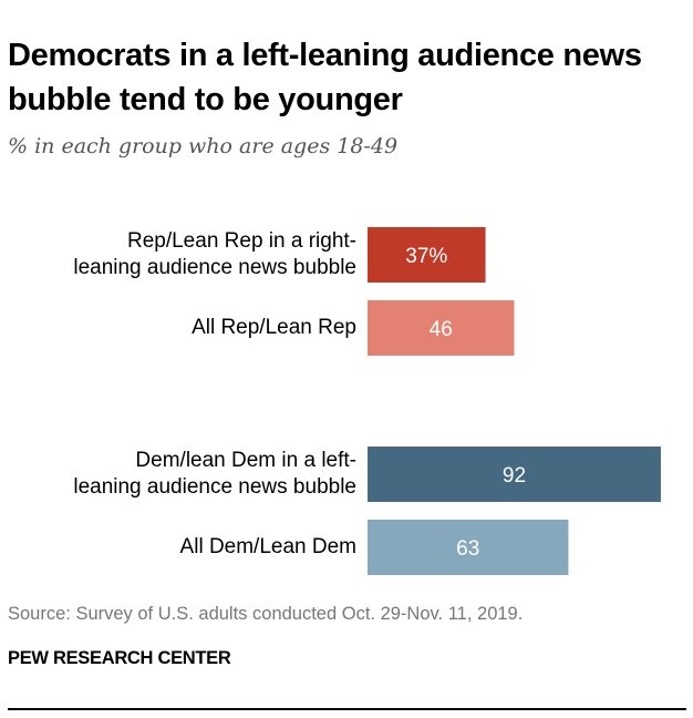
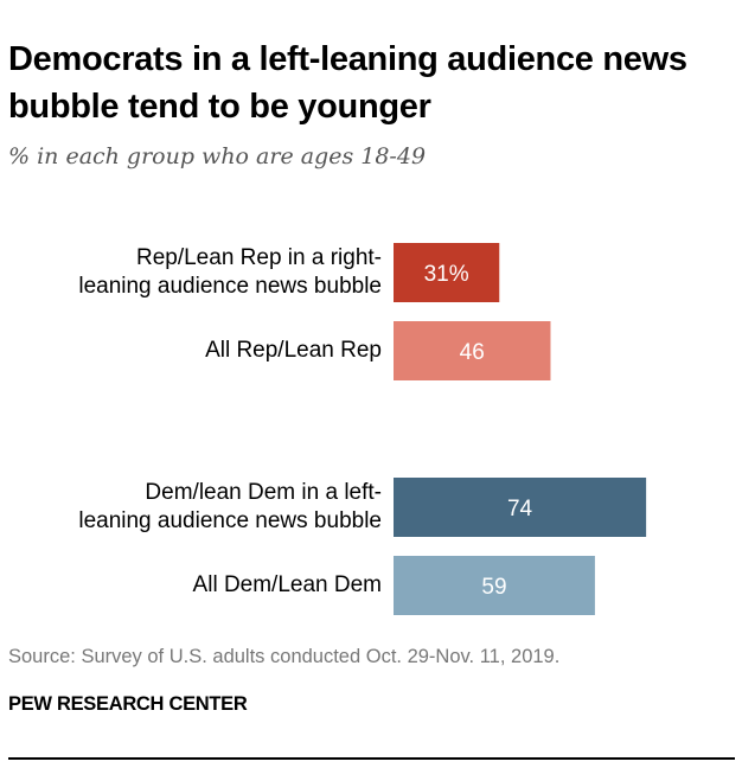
Rep/Lean Rep in a right-leaning audience news bubble: 37% -> 31%
Dem/lean Dem in a left-leaning audience news bubble: 92 -> 74
All Dem/Lean Dem: 63 -> 59
